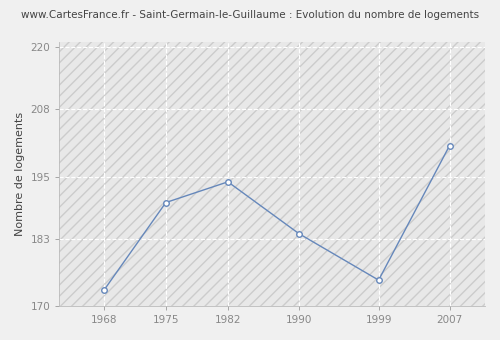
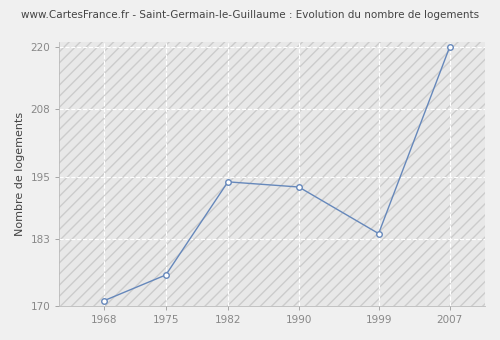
1968: 173 -> 171
1975: 190 -> 176
1990: 184 -> 193
1999: 175 -> 184
2007: 201 -> 220
